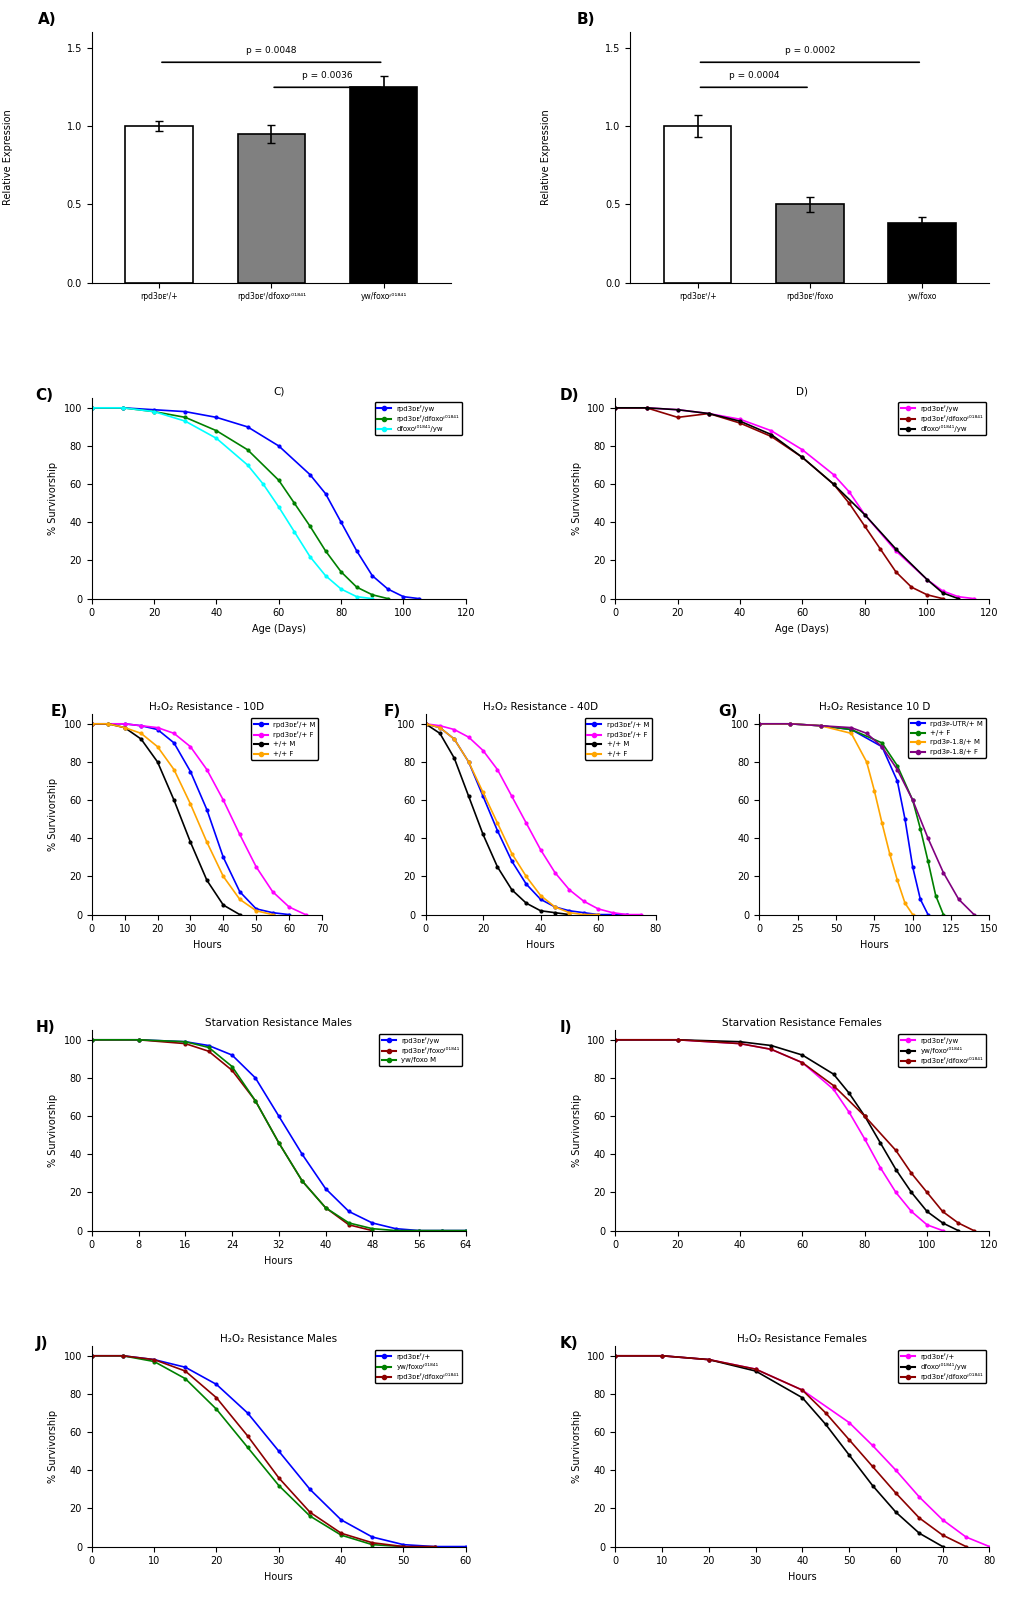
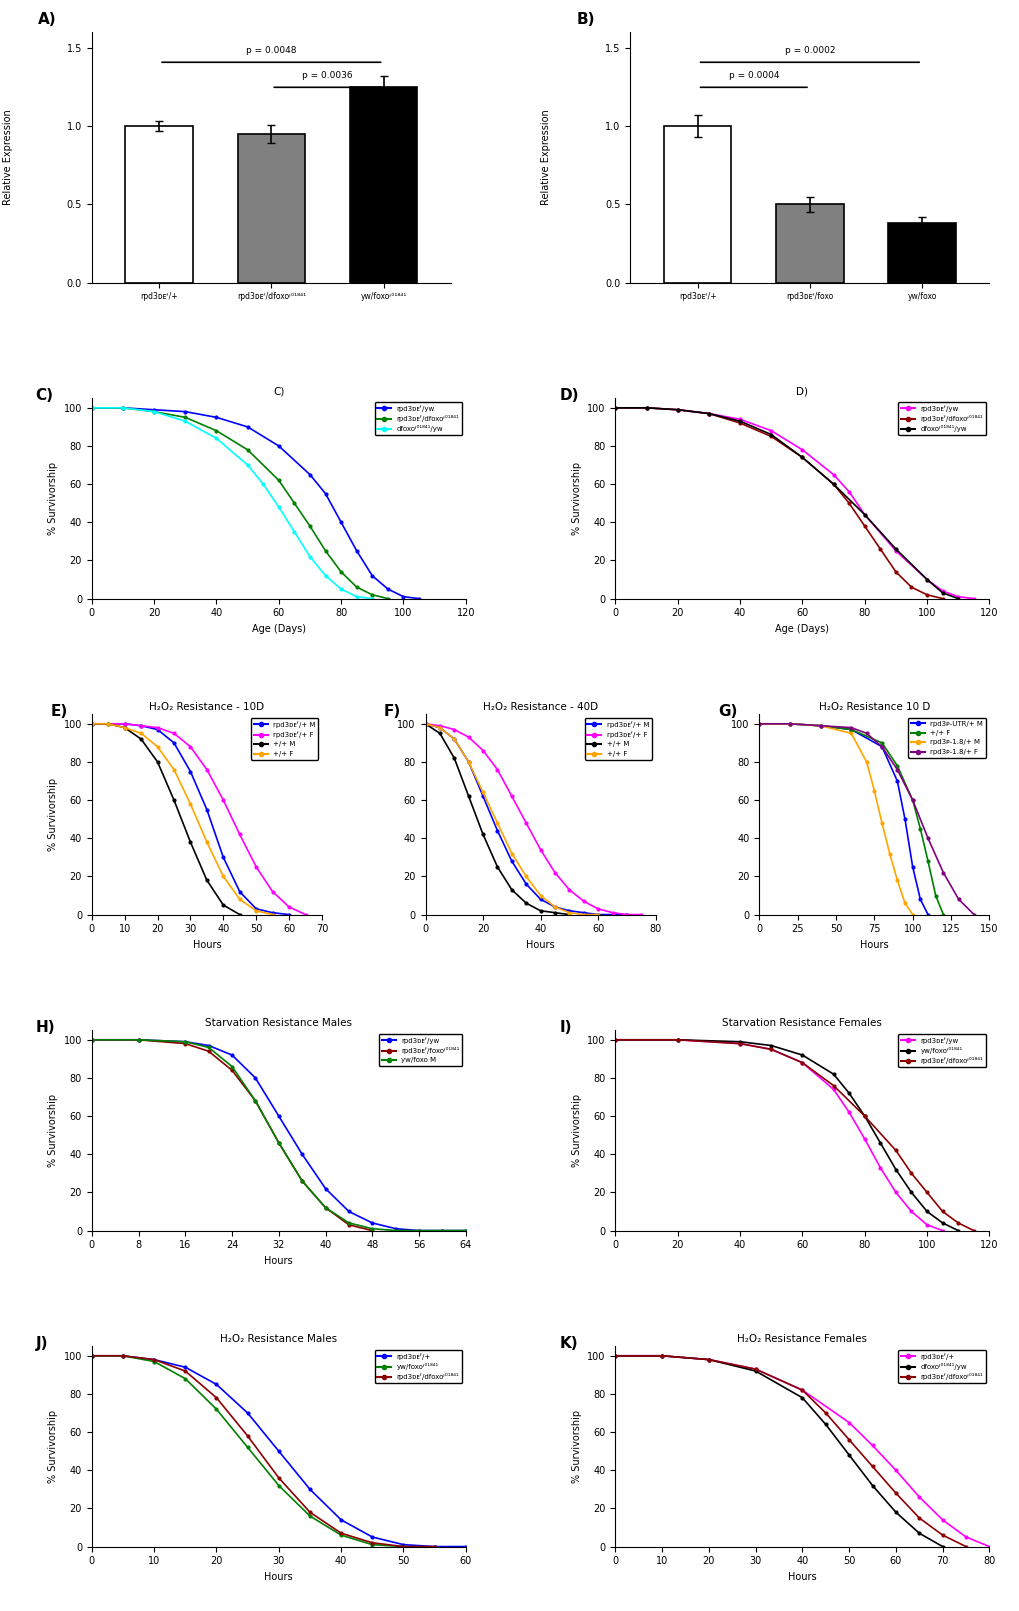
D)/rpd3ᴅᴇᶠ/dfoxoᶡ⁰¹⁸⁴¹/20: 95 -> 99
